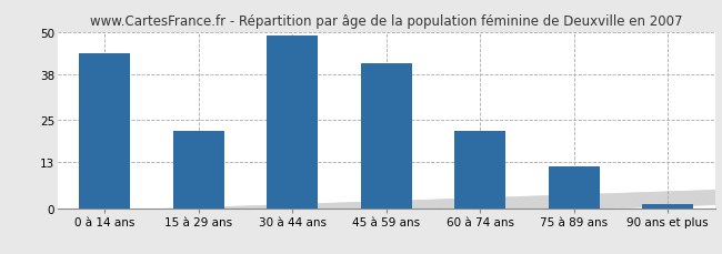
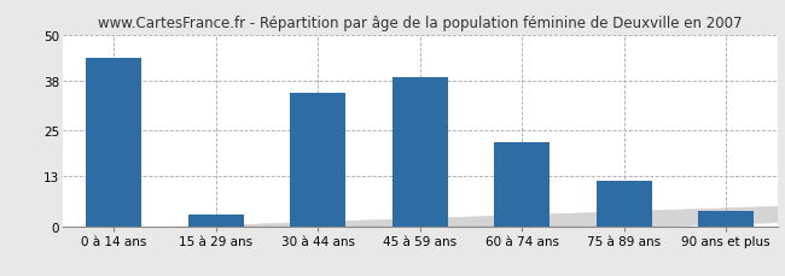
15 à 29 ans: 22 -> 3
30 à 44 ans: 49 -> 35
45 à 59 ans: 41 -> 39
90 ans et plus: 1 -> 4
